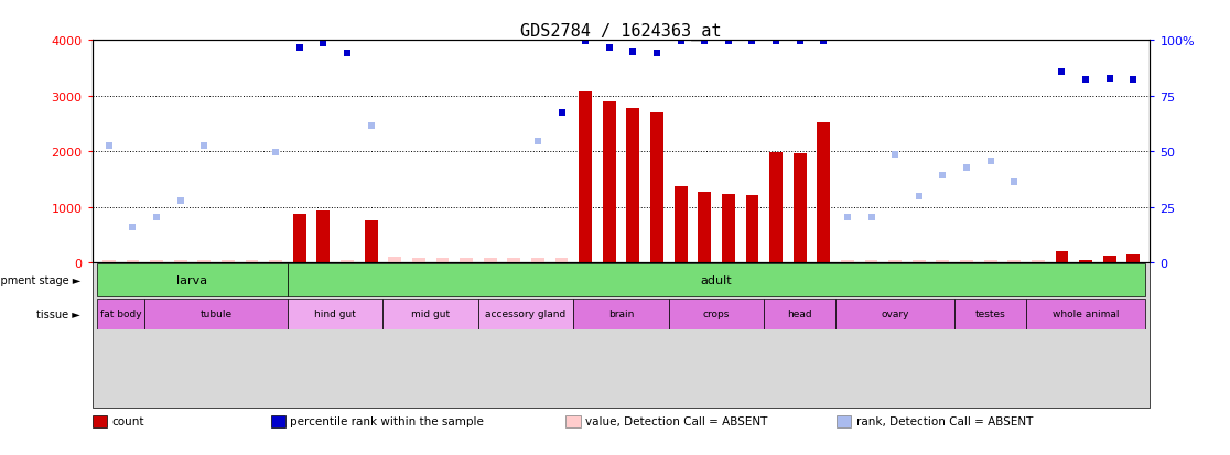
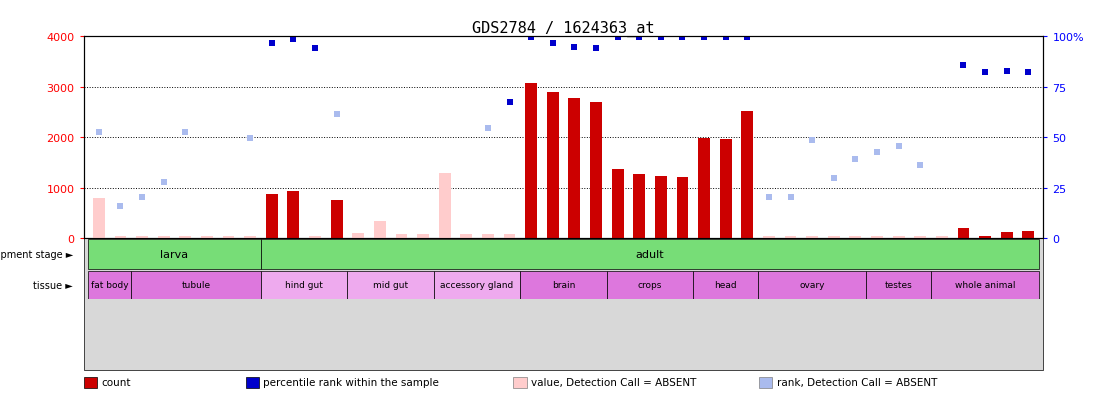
GSM188092: 50 -> 800
GSM188077: 80 -> 340
GSM188080: 80 -> 1300
